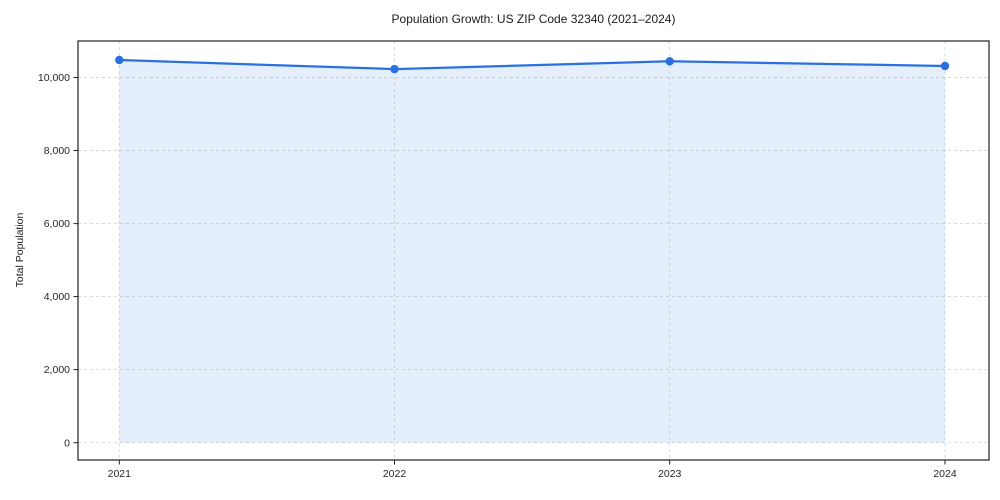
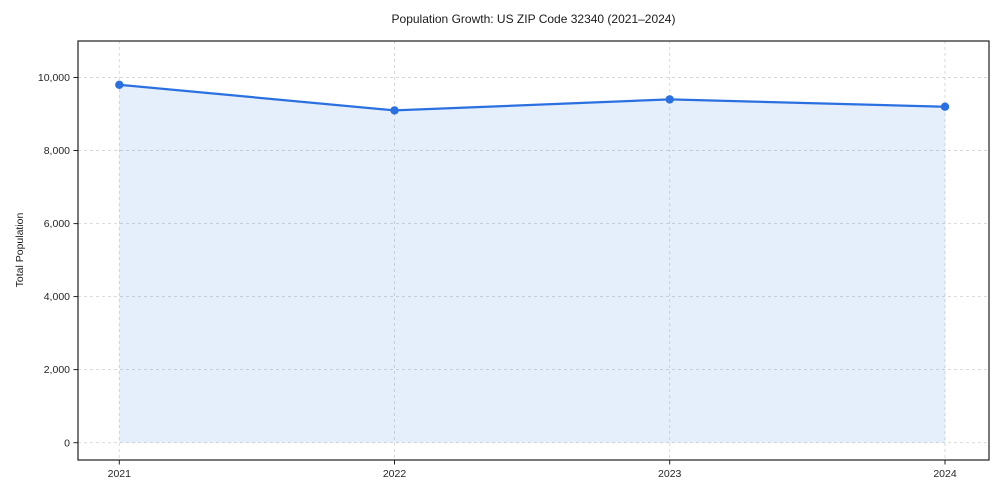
2021: 10500 -> 9800
2022: 10200 -> 9100
2023: 10400 -> 9400
2024: 10300 -> 9200
